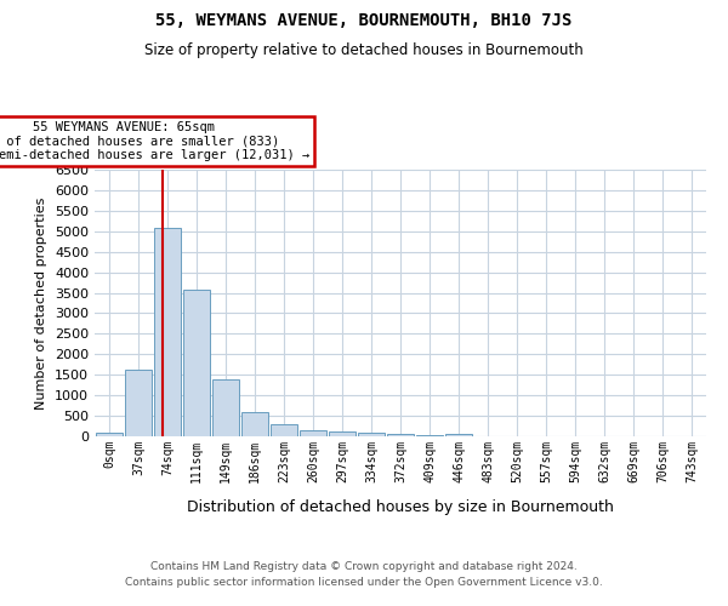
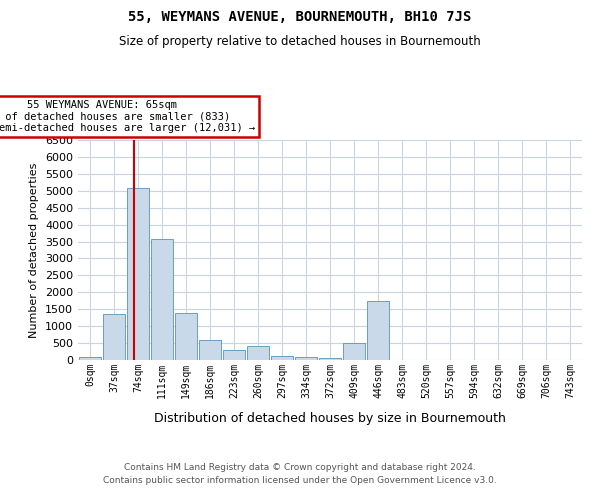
37sqm: 1620 -> 1350
260sqm: 150 -> 400
409sqm: 40 -> 500
446sqm: 60 -> 1750
